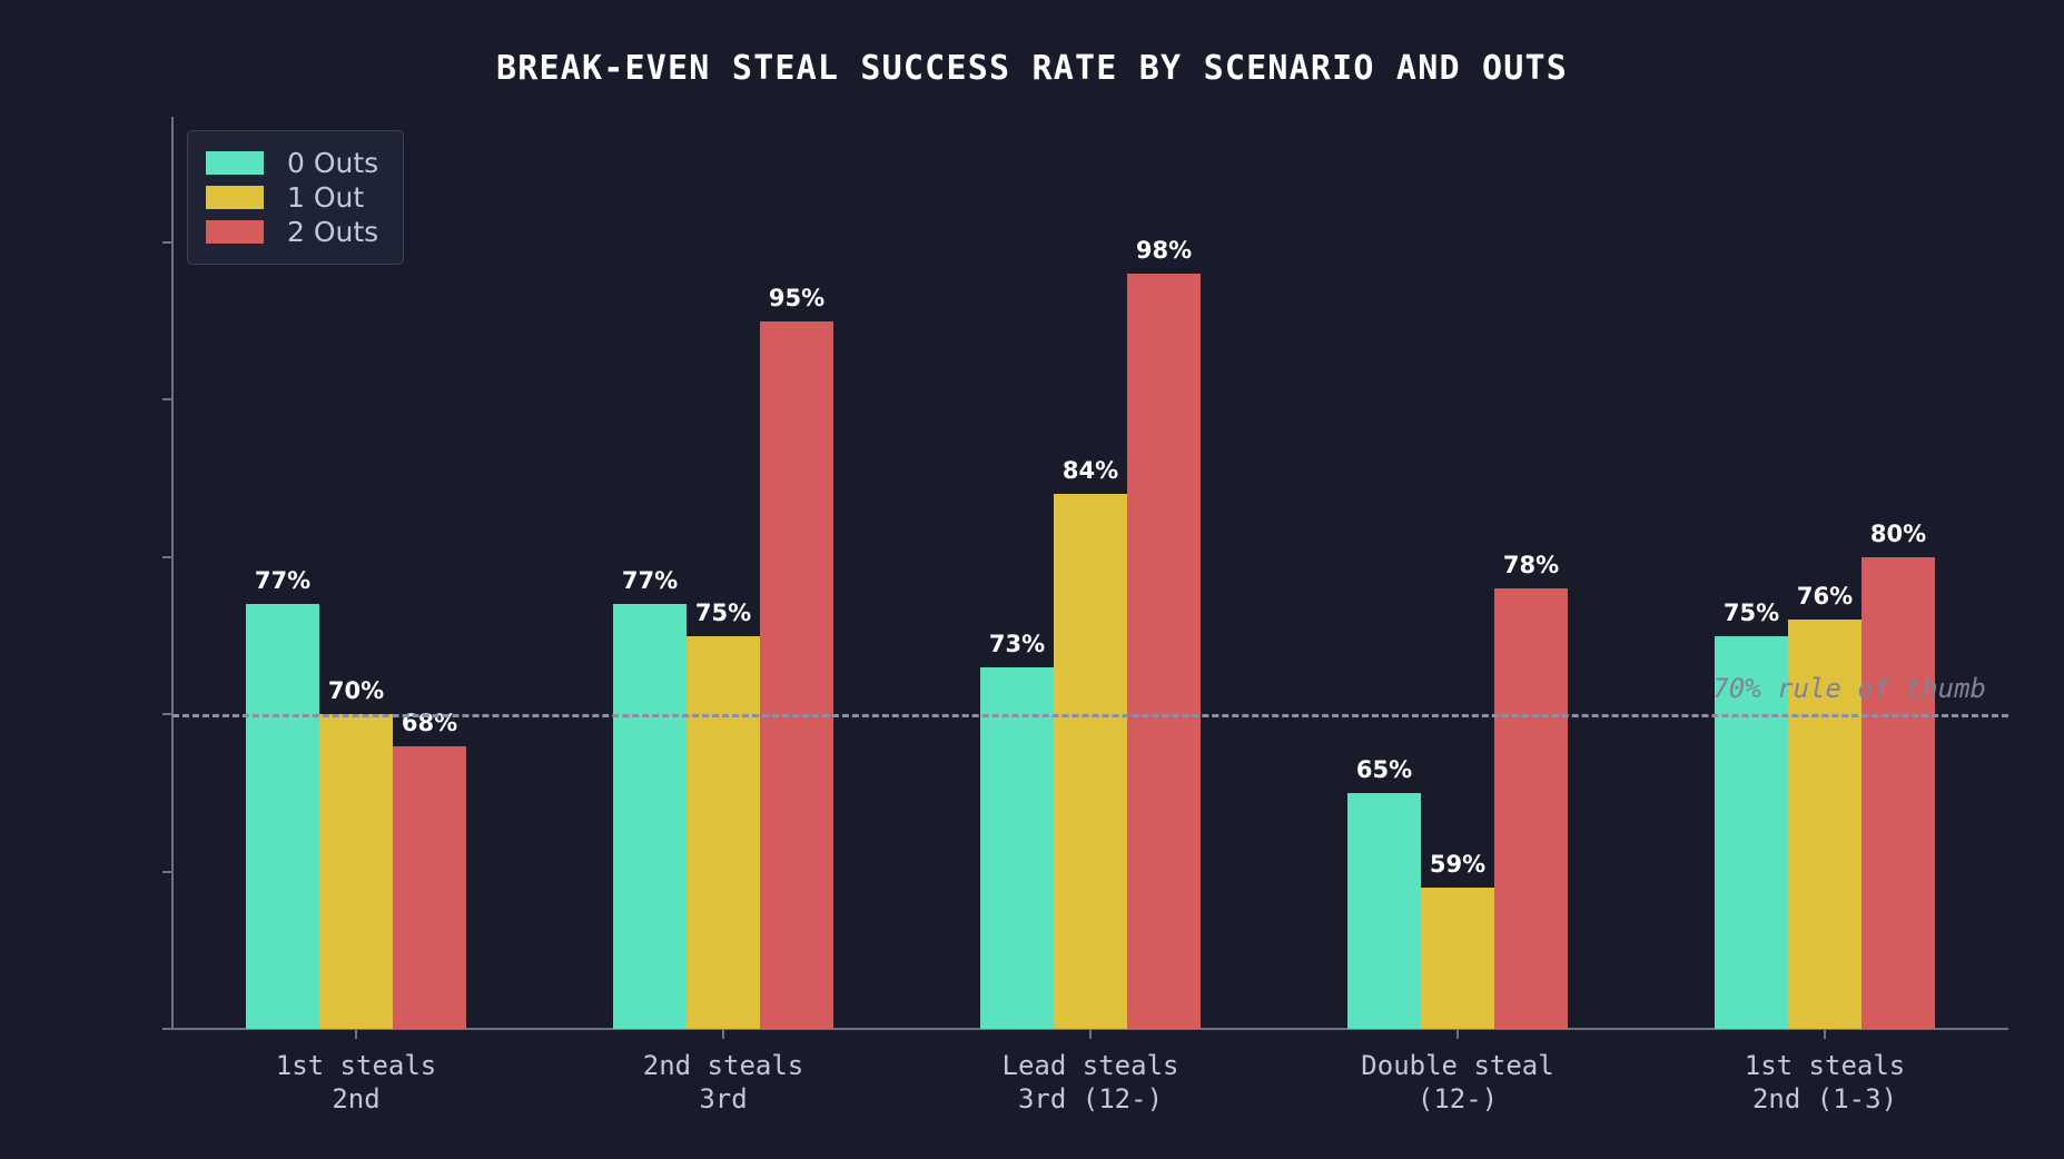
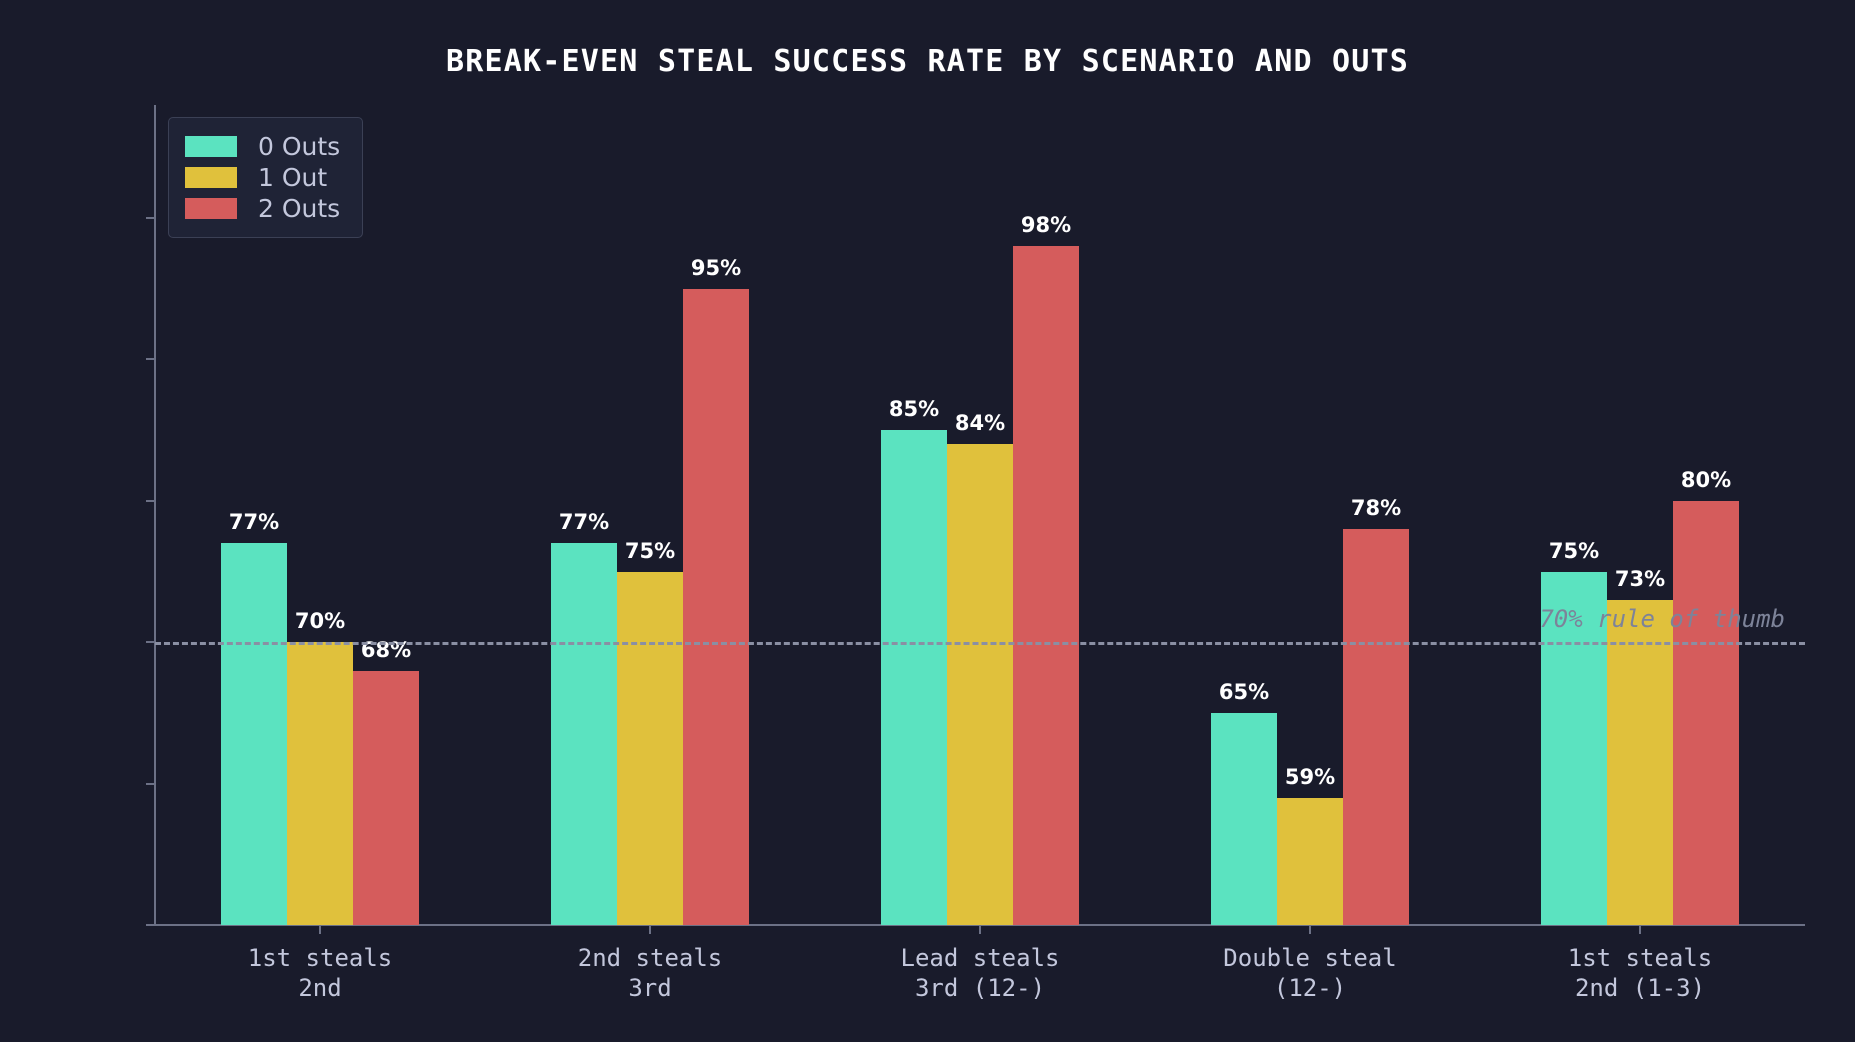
0 Outs/Lead steals 3rd (12-): 73% -> 85%
1 Out/1st steals 2nd (1-3): 76% -> 73%
